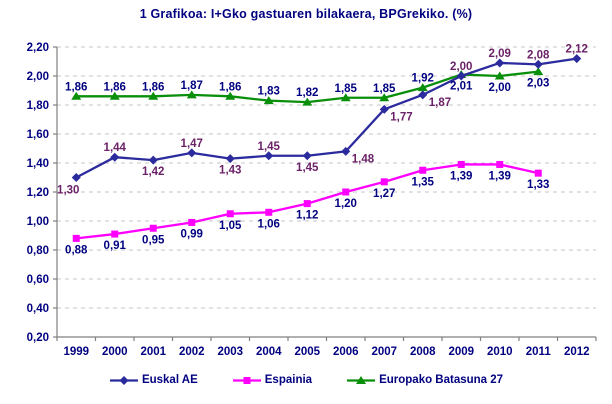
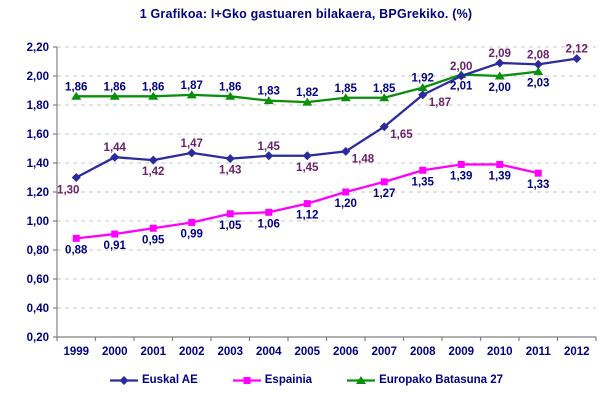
Euskal AE/2007: 1,77 -> 1,65
